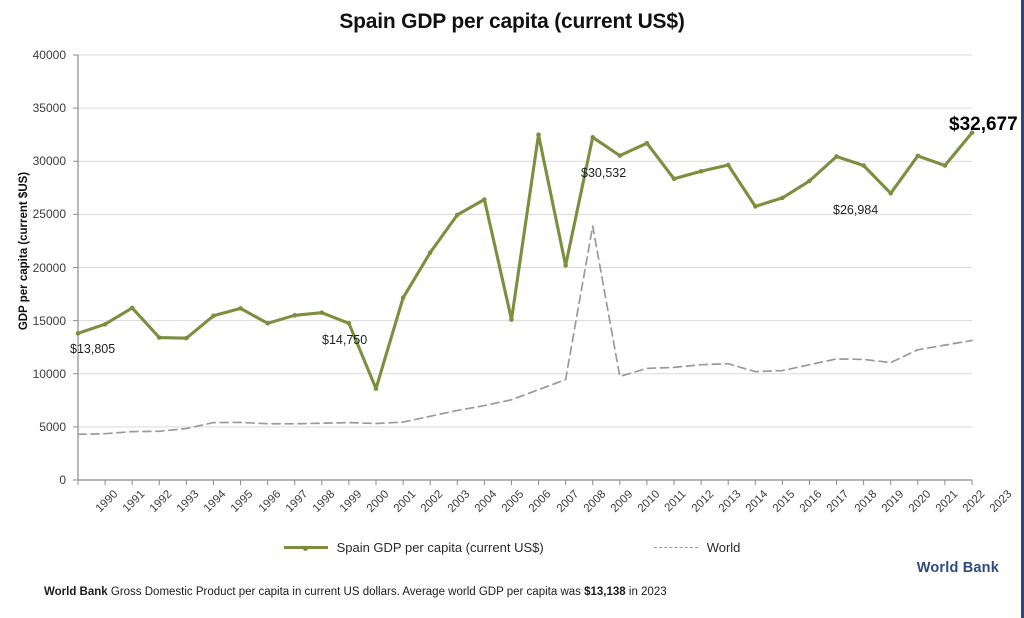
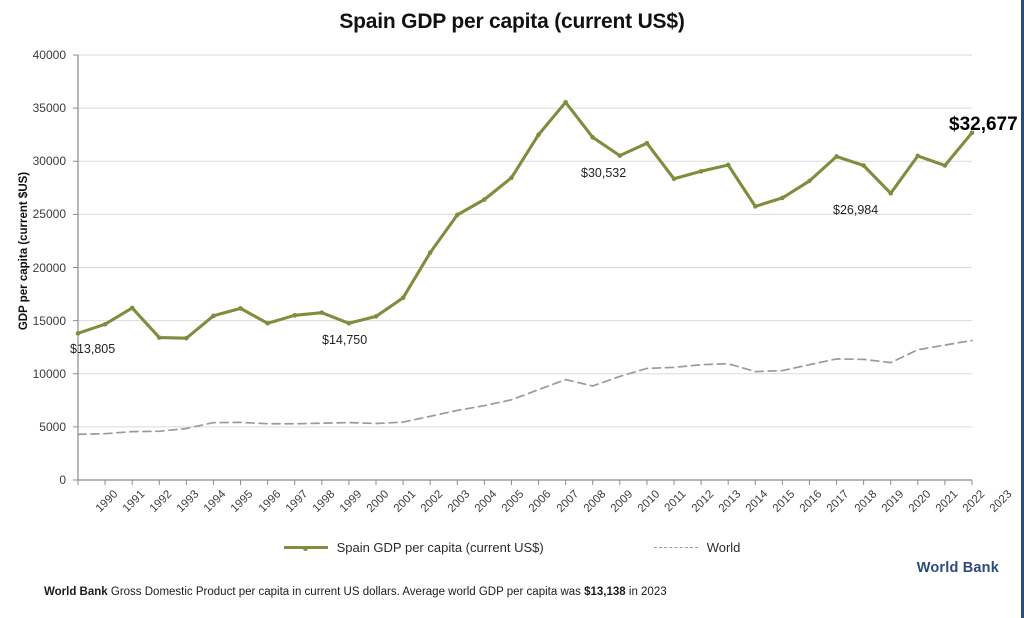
Spain GDP per capita (current US$)/2001: 8600 -> 15400
Spain GDP per capita (current US$)/2006: 15100 -> 28400
Spain GDP per capita (current US$)/2008: 20200 -> 35600
World/2009: 23900 -> 8800
